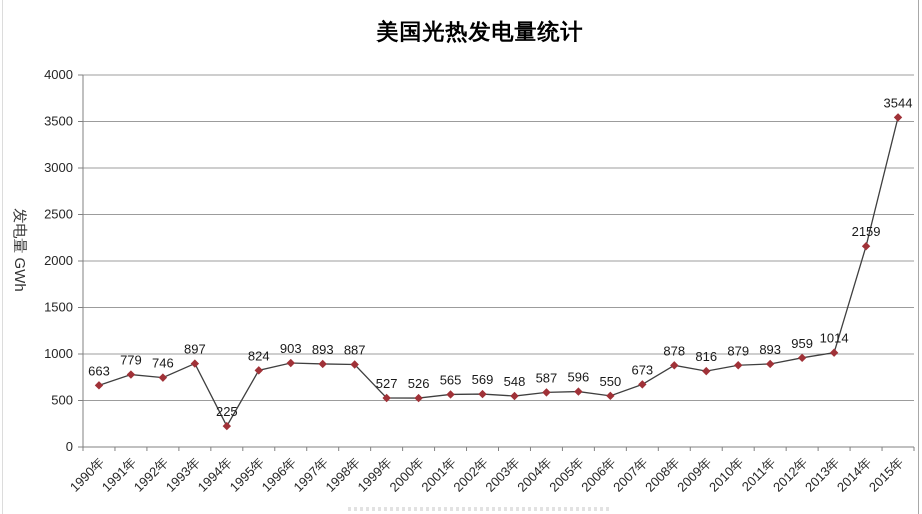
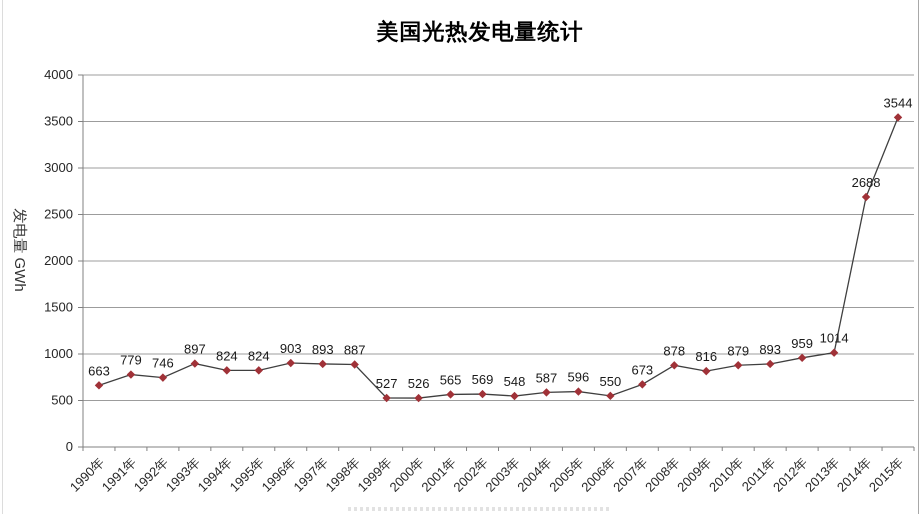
1994年: 225 -> 824
2014年: 2159 -> 2688
